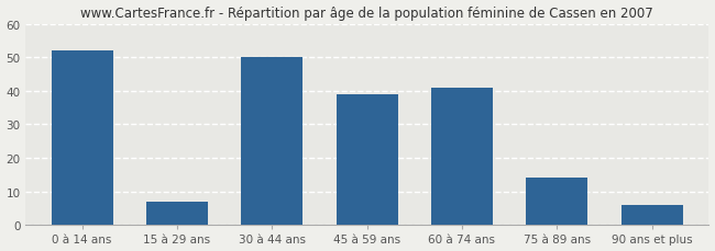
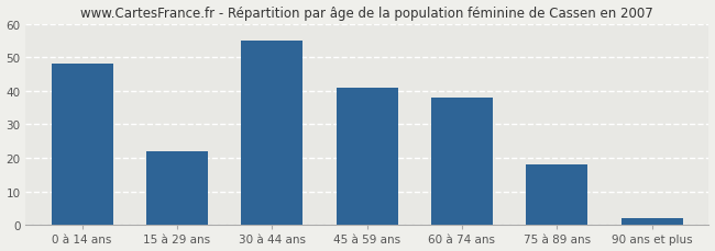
0 à 14 ans: 52 -> 48
15 à 29 ans: 7 -> 22
30 à 44 ans: 50 -> 55
45 à 59 ans: 39 -> 41
60 à 74 ans: 41 -> 38
75 à 89 ans: 14 -> 18
90 ans et plus: 6 -> 2
